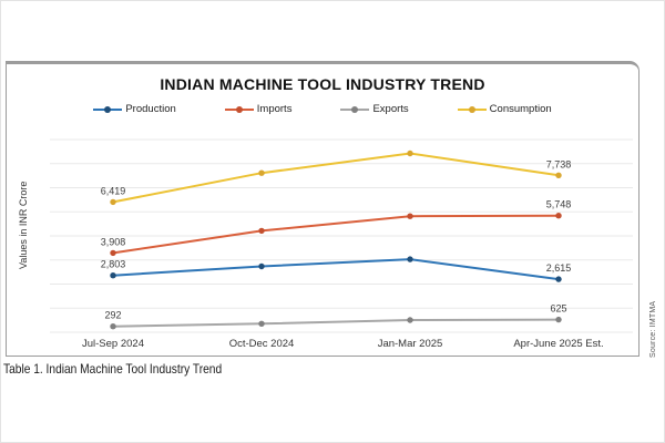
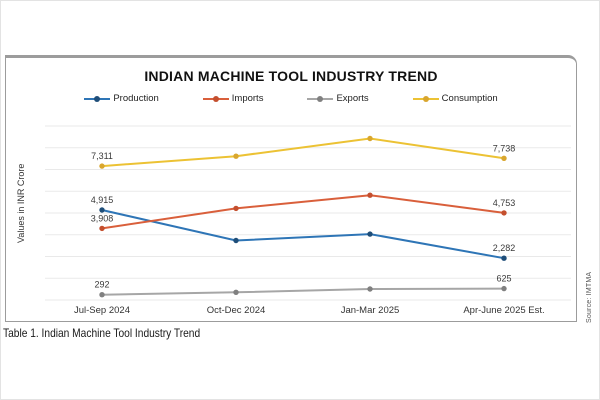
Production/Jul-Sep 2024: 2,803 -> 4,915
Consumption/Jul-Sep 2024: 6,419 -> 7,311
Production/Apr-June 2025 Est.: 2,615 -> 2,282
Imports/Apr-June 2025 Est.: 5,748 -> 4,753
